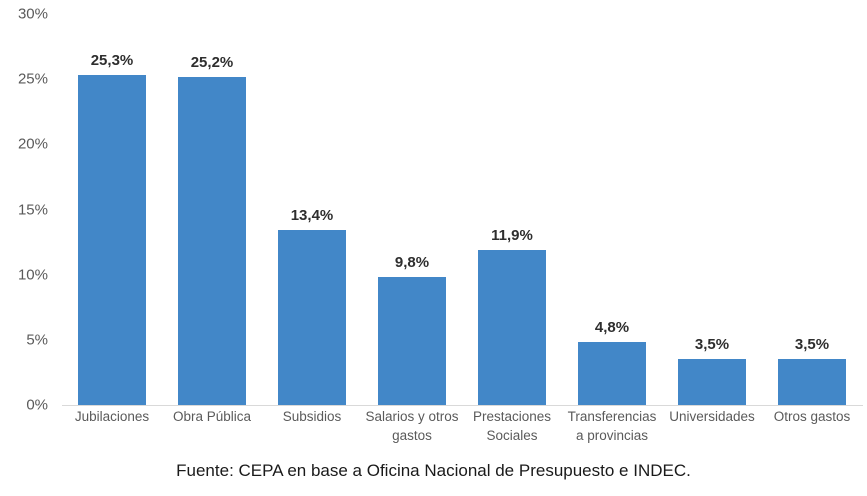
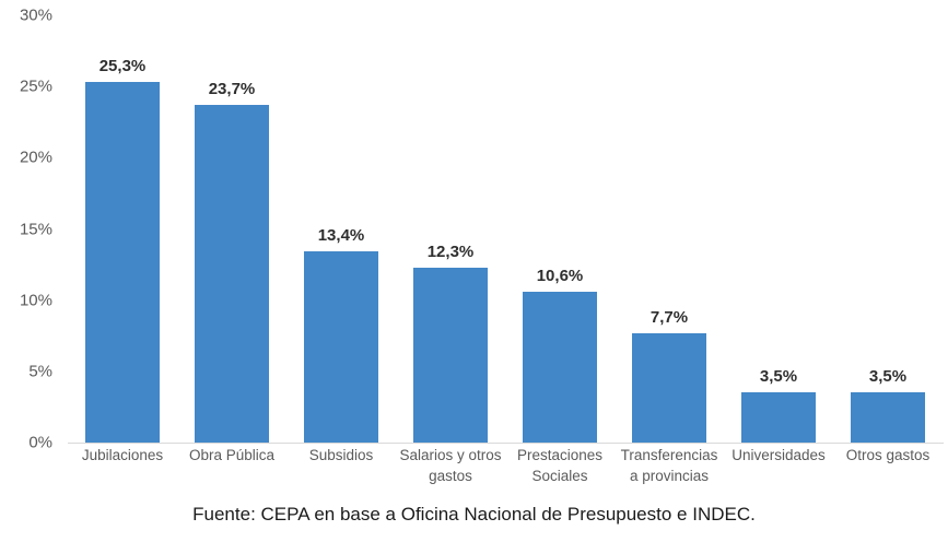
Obra Pública: 25,2% -> 23,7%
Salarios y otros gastos: 9,8% -> 12,3%
Prestaciones Sociales: 11,9% -> 10,6%
Transferencias a provincias: 4,8% -> 7,7%
